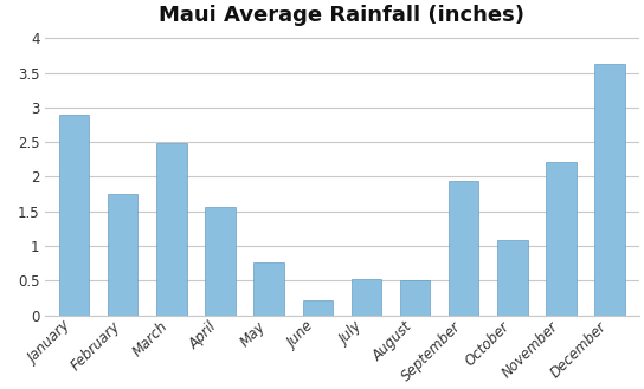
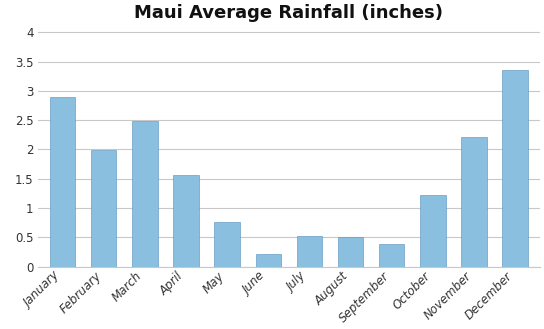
February: 1.76 -> 1.99
September: 1.94 -> 0.39
October: 1.08 -> 1.22
December: 3.62 -> 3.36
